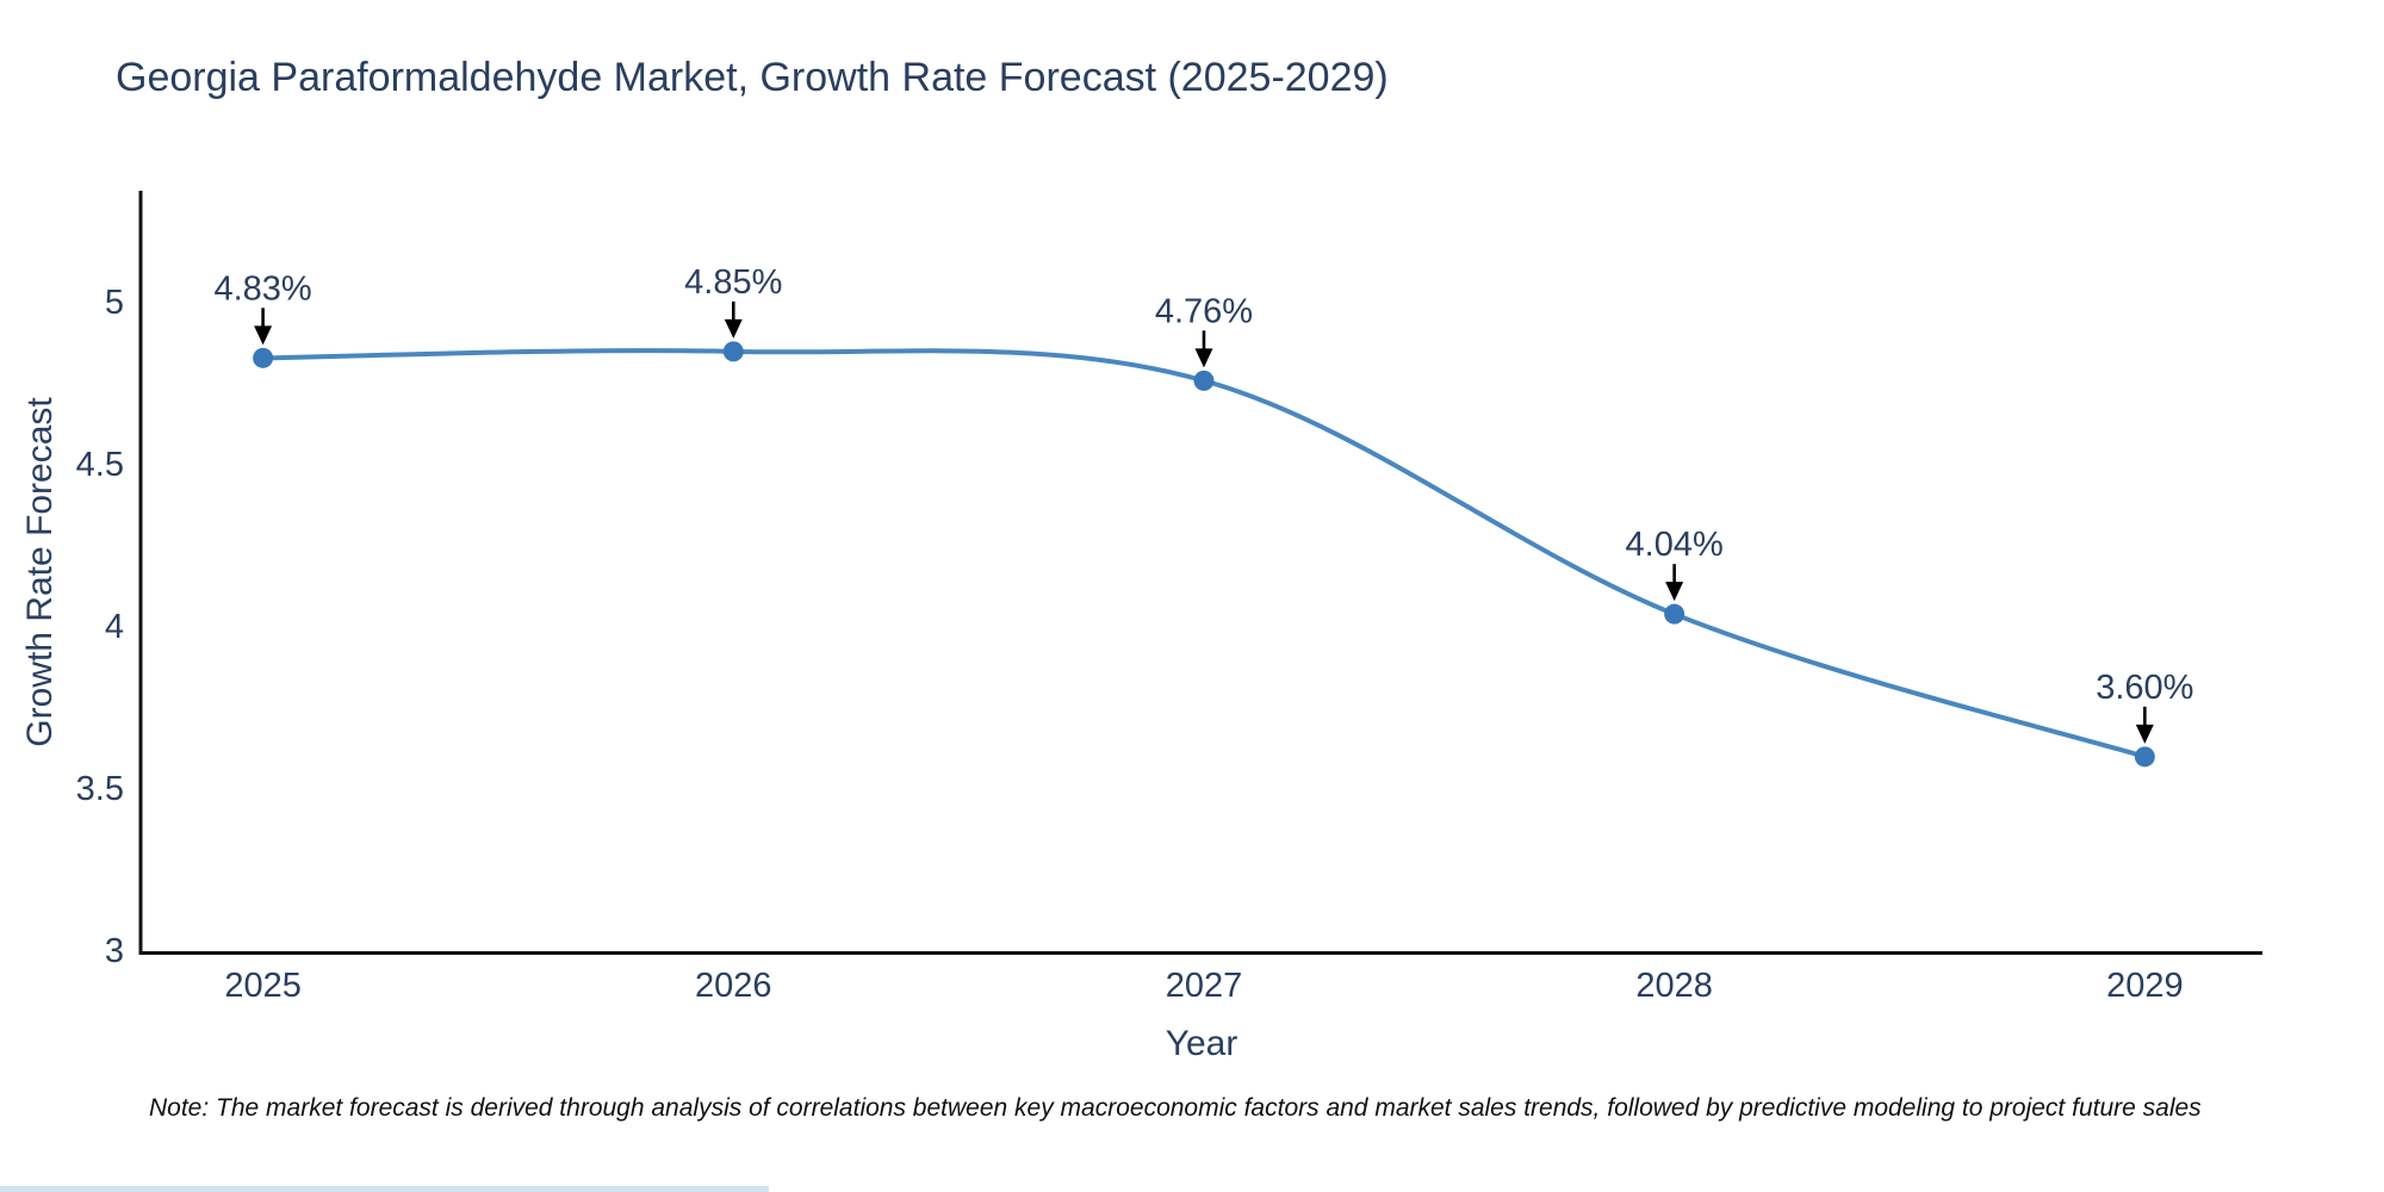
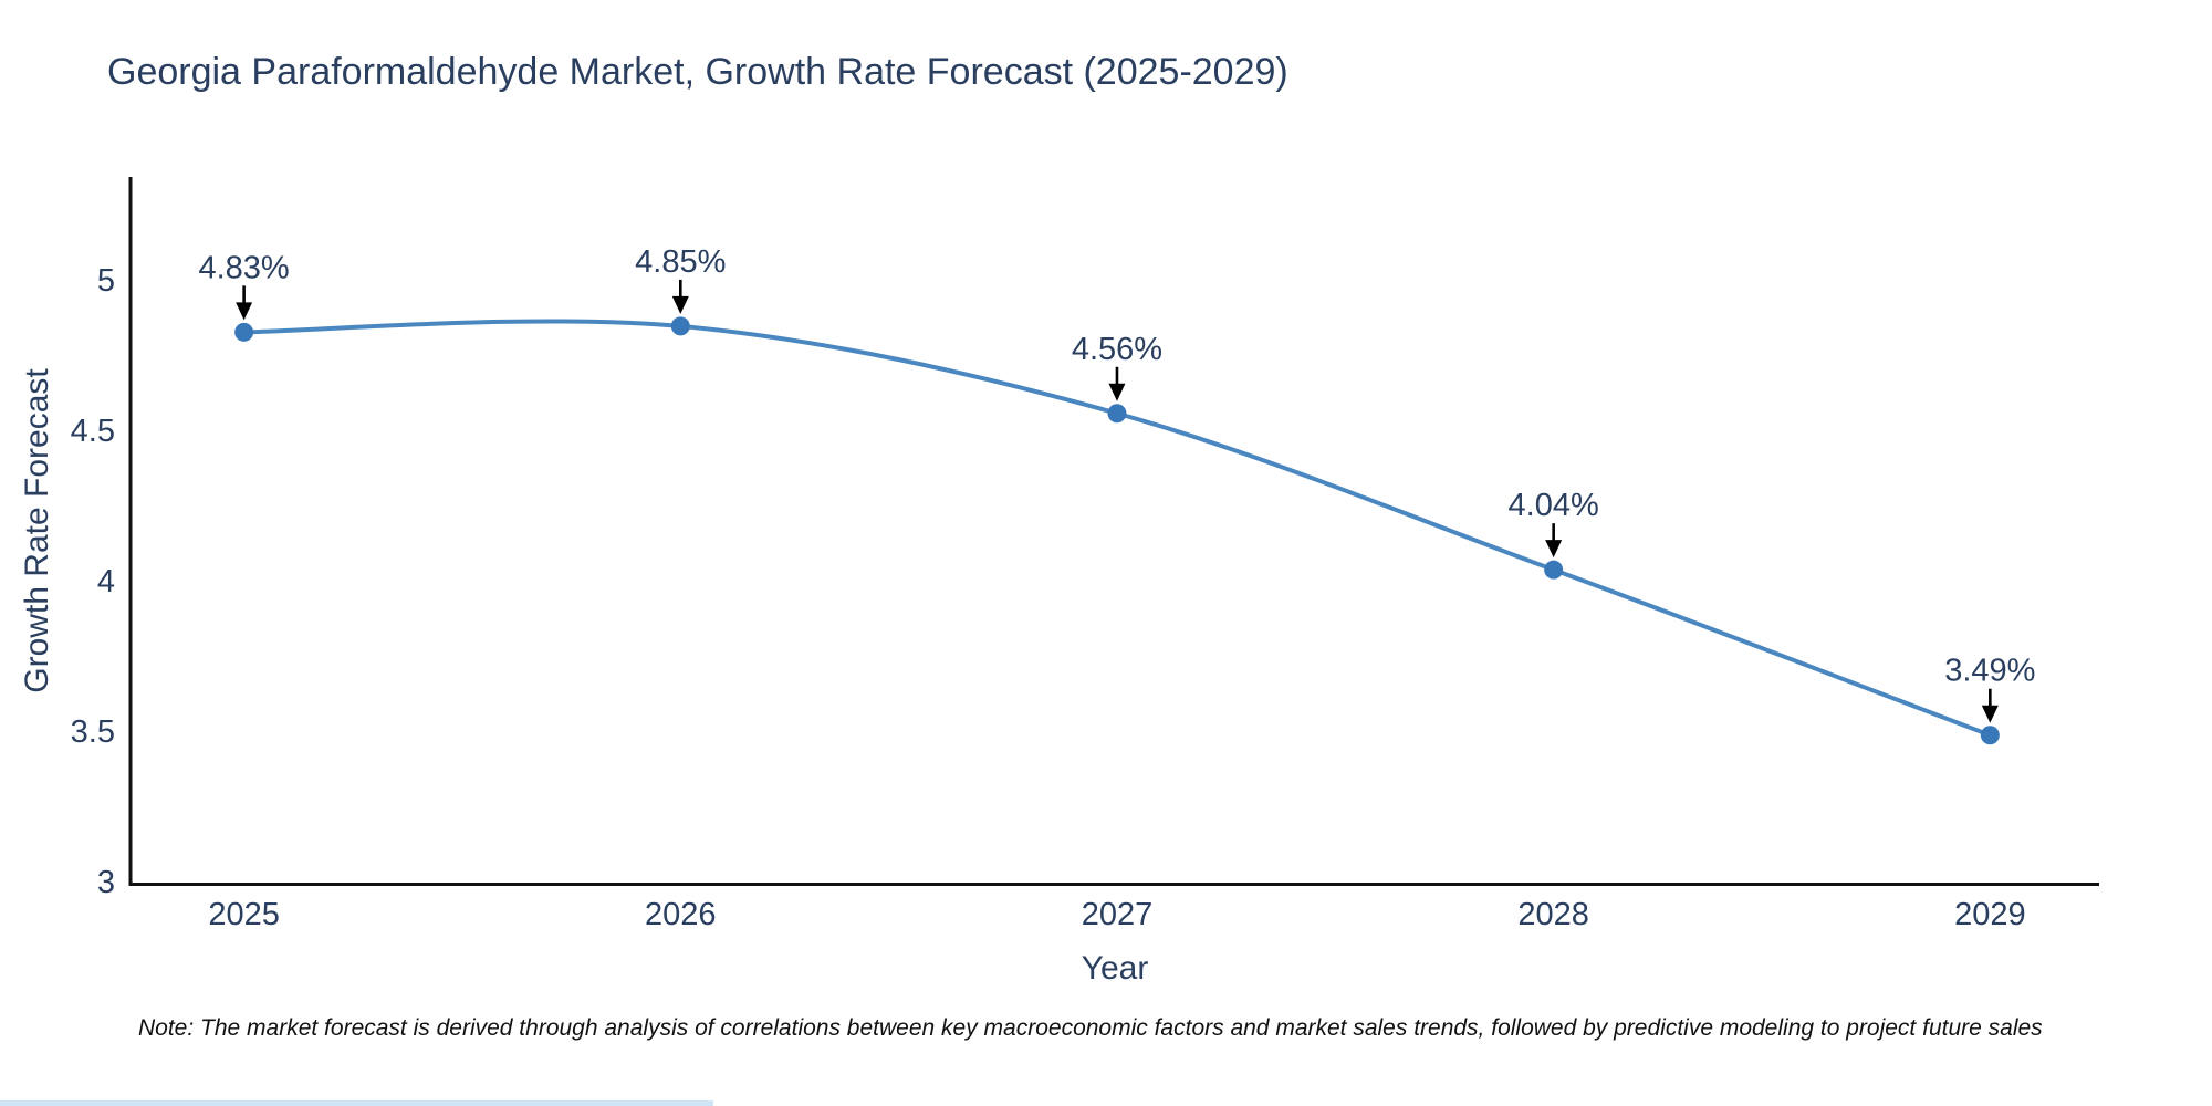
2027: 4.76% -> 4.56%
2029: 3.60% -> 3.49%
